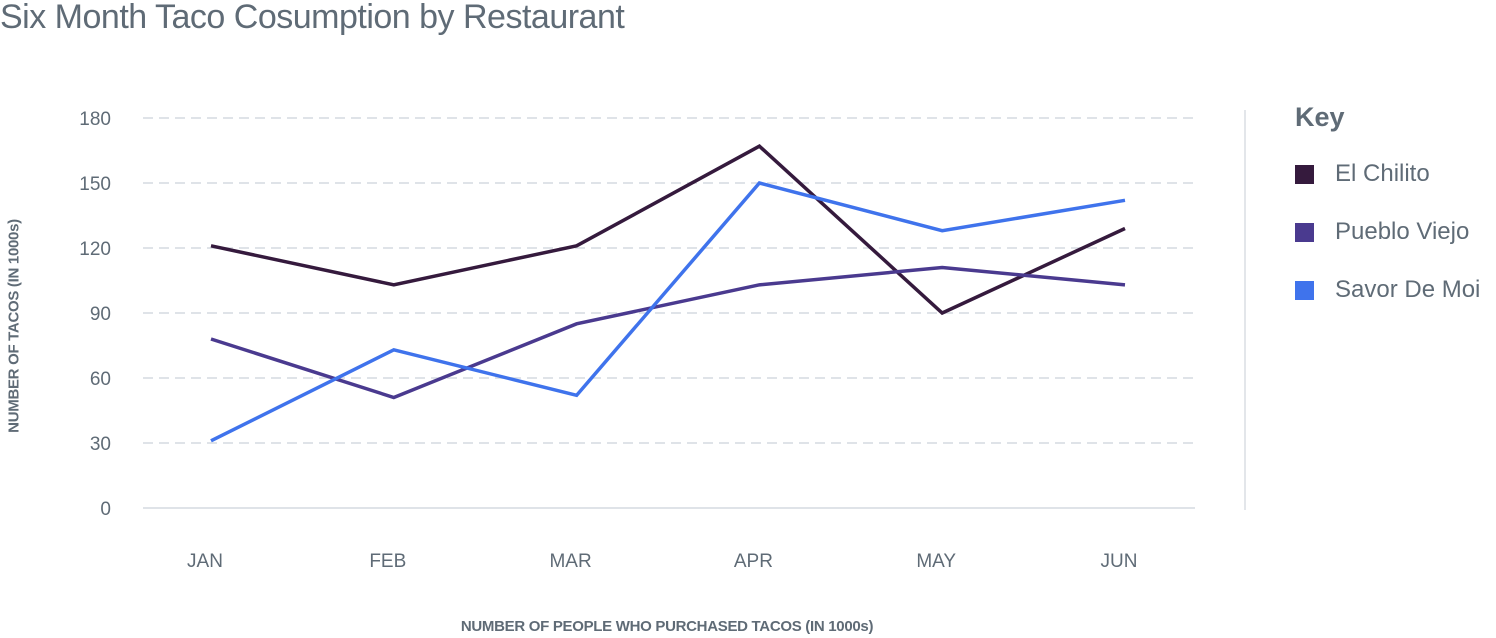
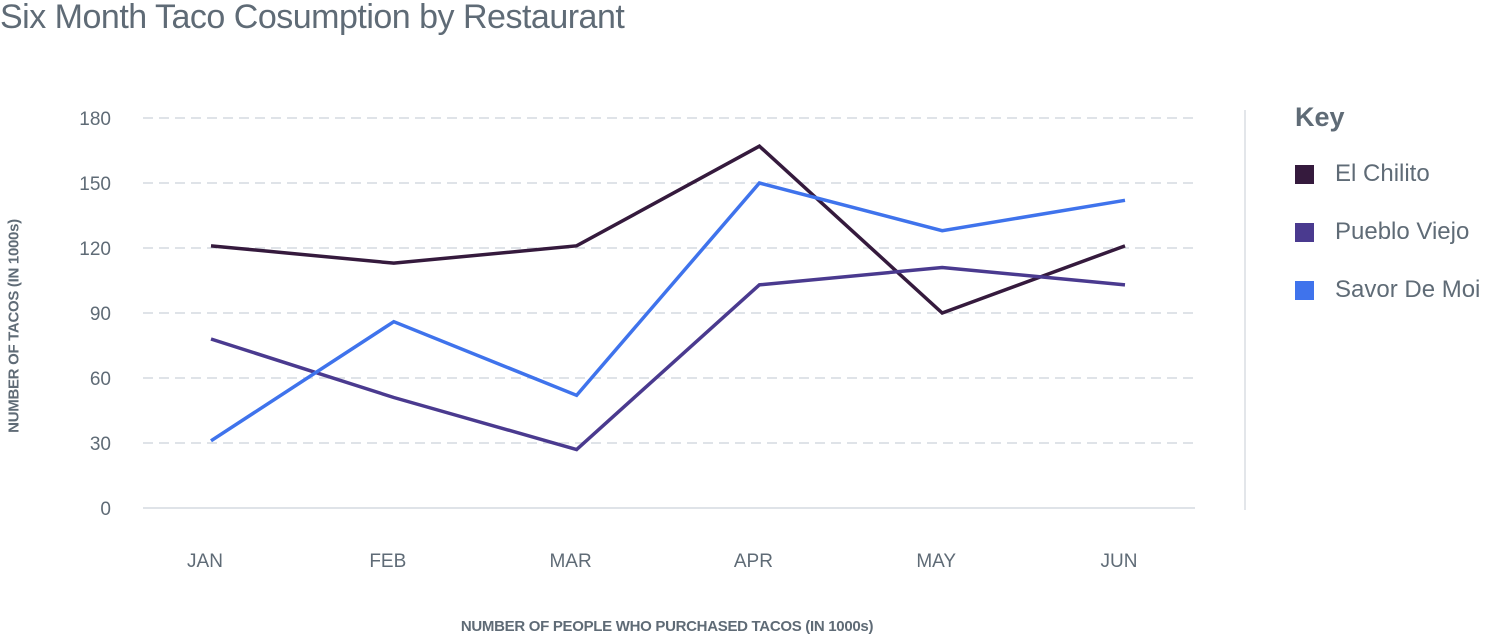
El Chilito/FEB: 103 -> 113
Savor De Moi/FEB: 73 -> 86
Pueblo Viejo/MAR: 85 -> 27
El Chilito/JUN: 129 -> 121
